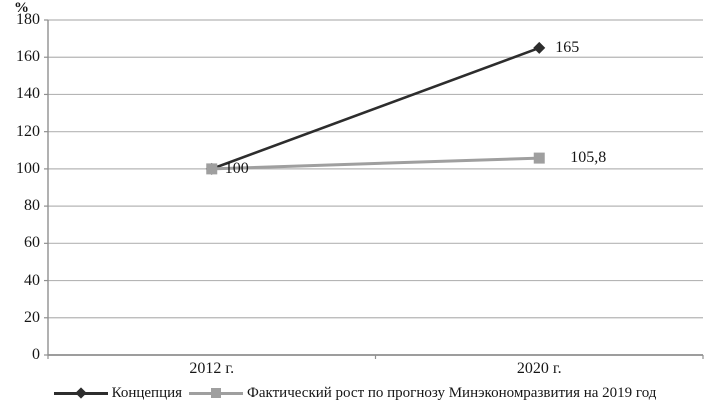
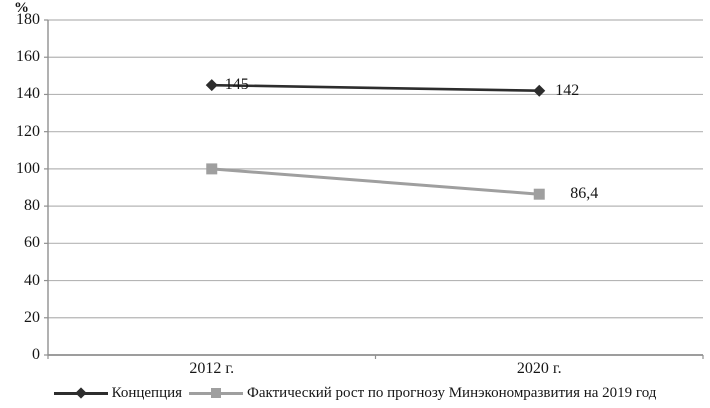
Концепция/2012 г.: 100 -> 145
Концепция/2020 г.: 165 -> 142
Фактический рост по прогнозу Минэкономразвития на 2019 год/2020 г.: 105,8 -> 86,4
